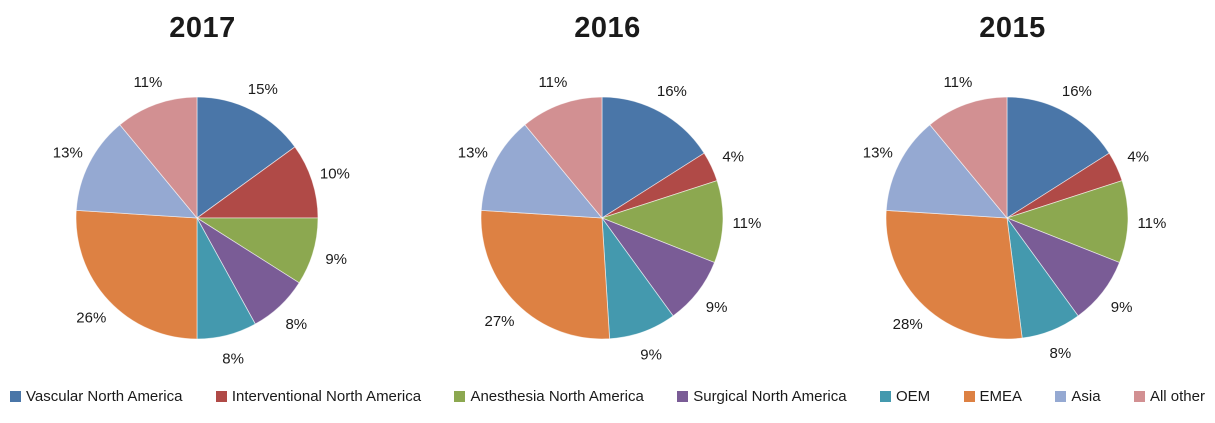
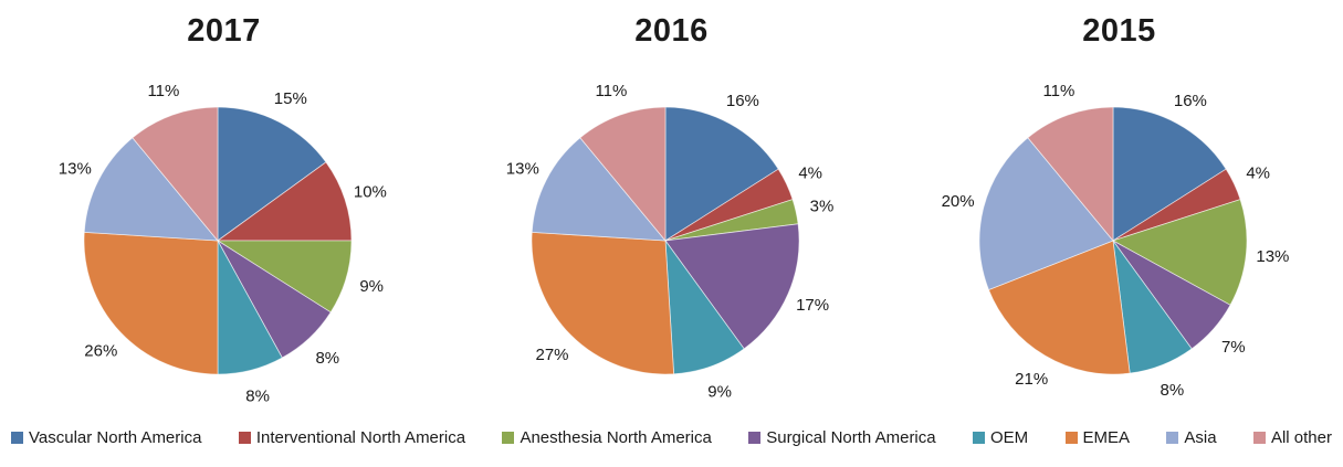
2016/Anesthesia North America: 11% -> 3%
2016/Surgical North America: 9% -> 17%
2015/Anesthesia North America: 11% -> 13%
2015/Surgical North America: 9% -> 7%
2015/EMEA: 28% -> 21%
2015/Asia: 13% -> 20%
